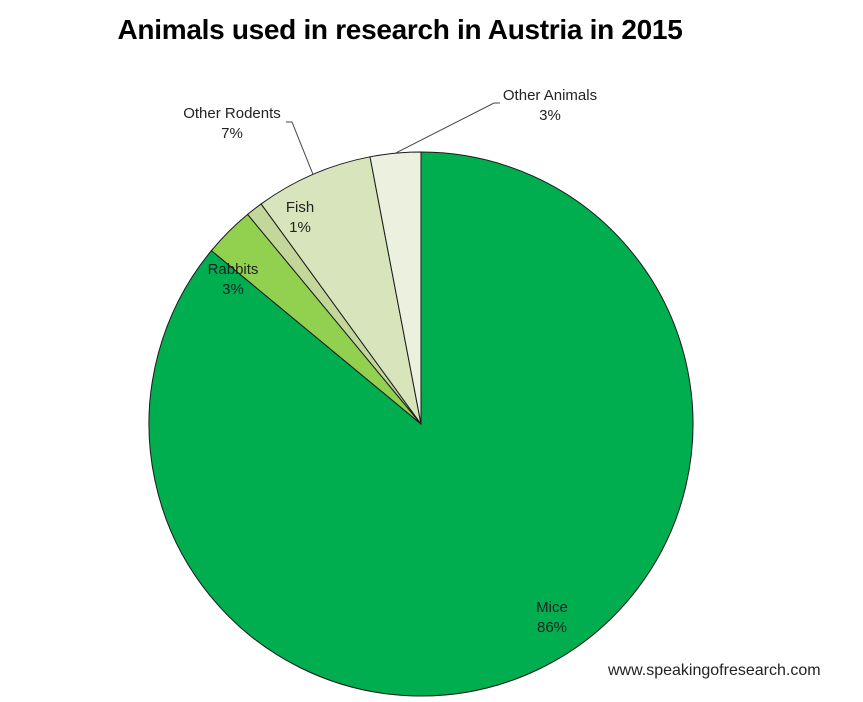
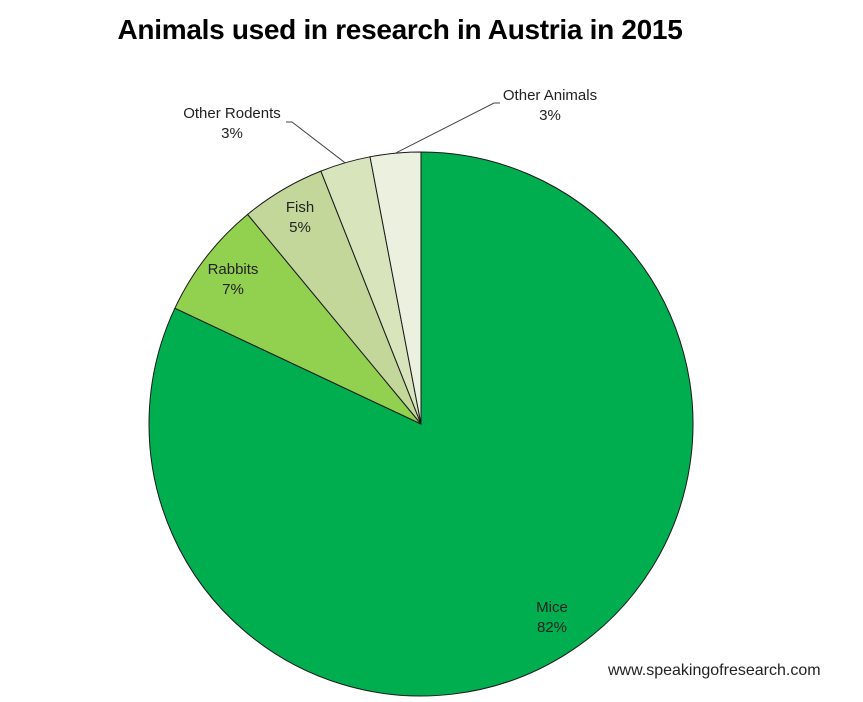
Mice: 86% -> 82%
Rabbits: 3% -> 7%
Fish: 1% -> 5%
Other Rodents: 7% -> 3%
